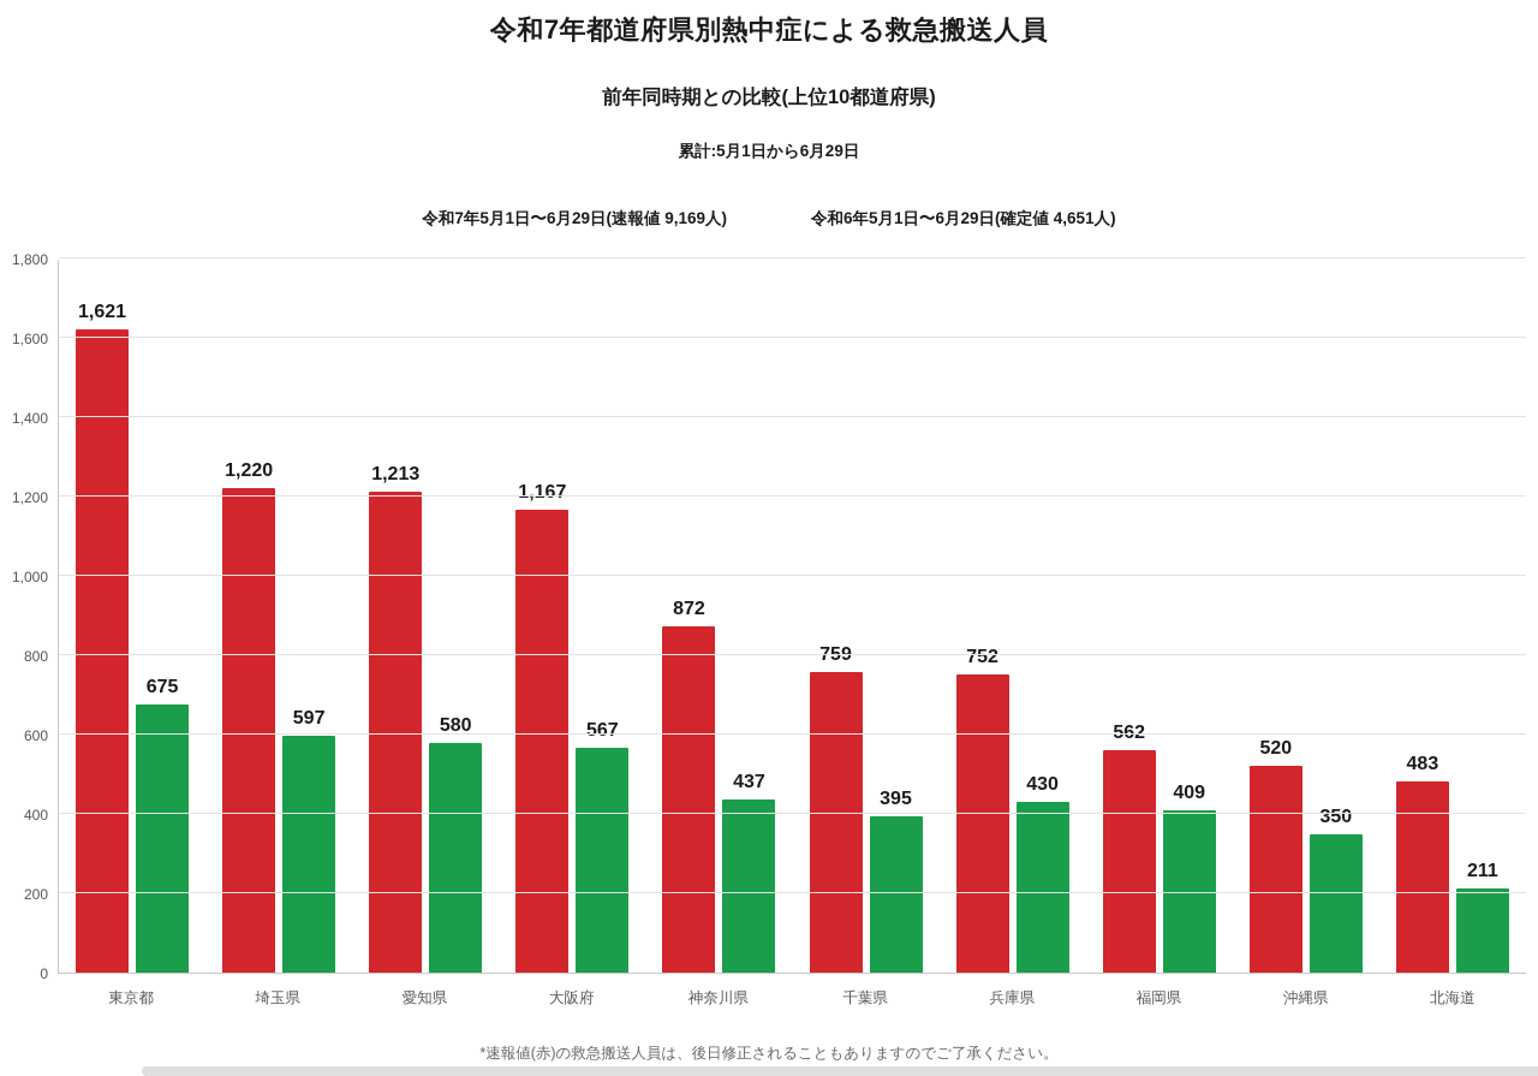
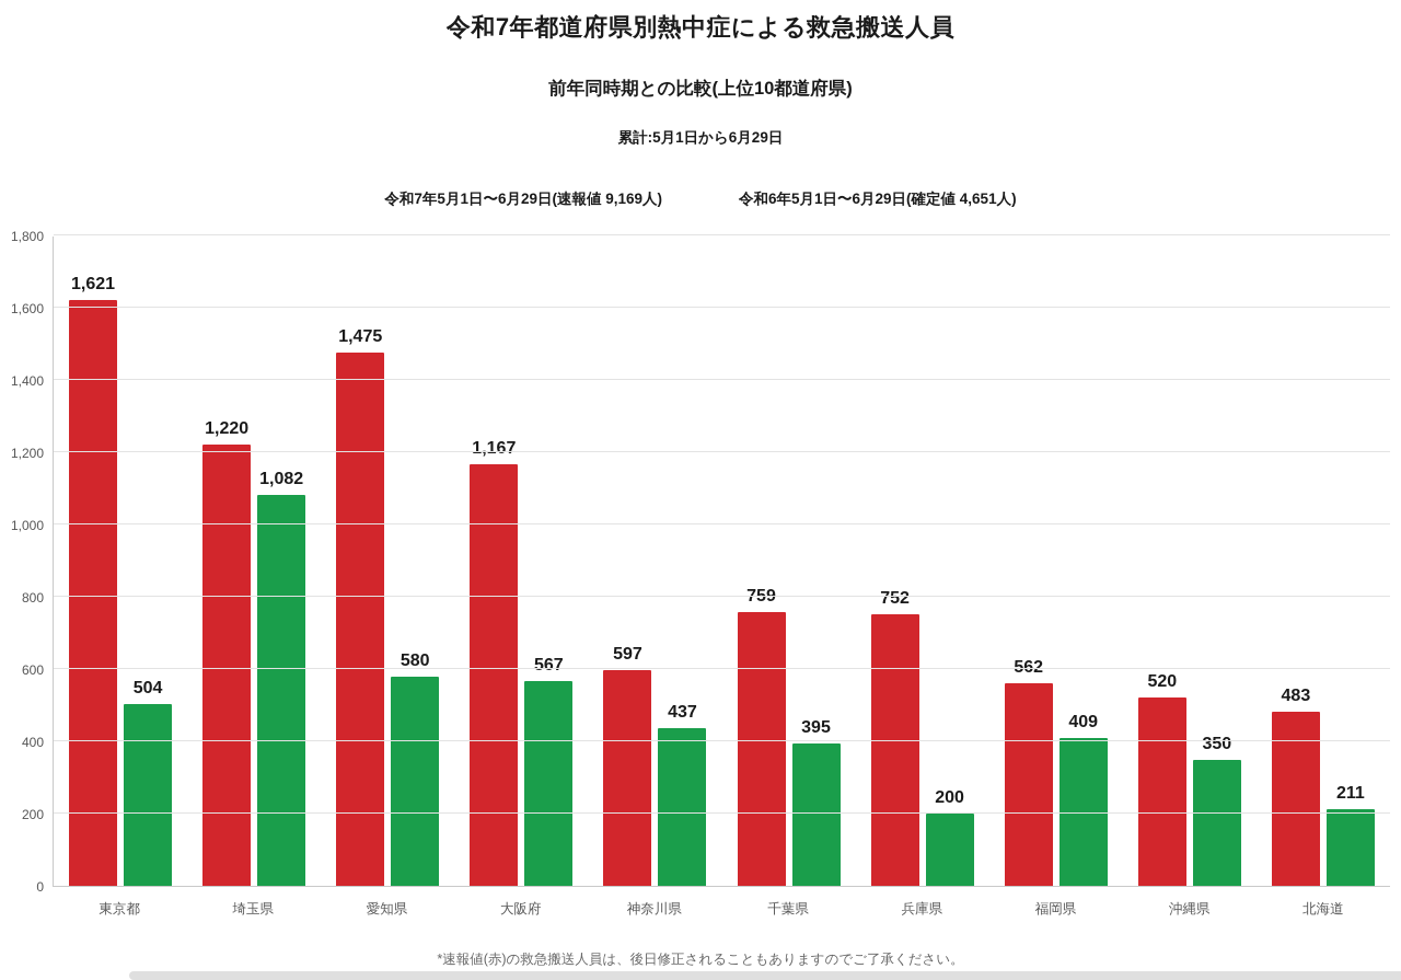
令和6年5月1日〜6月29日(確定値 4,651人)/東京都: 675 -> 504
令和6年5月1日〜6月29日(確定値 4,651人)/埼玉県: 597 -> 1,082
令和7年5月1日〜6月29日(速報値 9,169人)/愛知県: 1,213 -> 1,475
令和7年5月1日〜6月29日(速報値 9,169人)/神奈川県: 872 -> 597
令和6年5月1日〜6月29日(確定値 4,651人)/兵庫県: 430 -> 200
